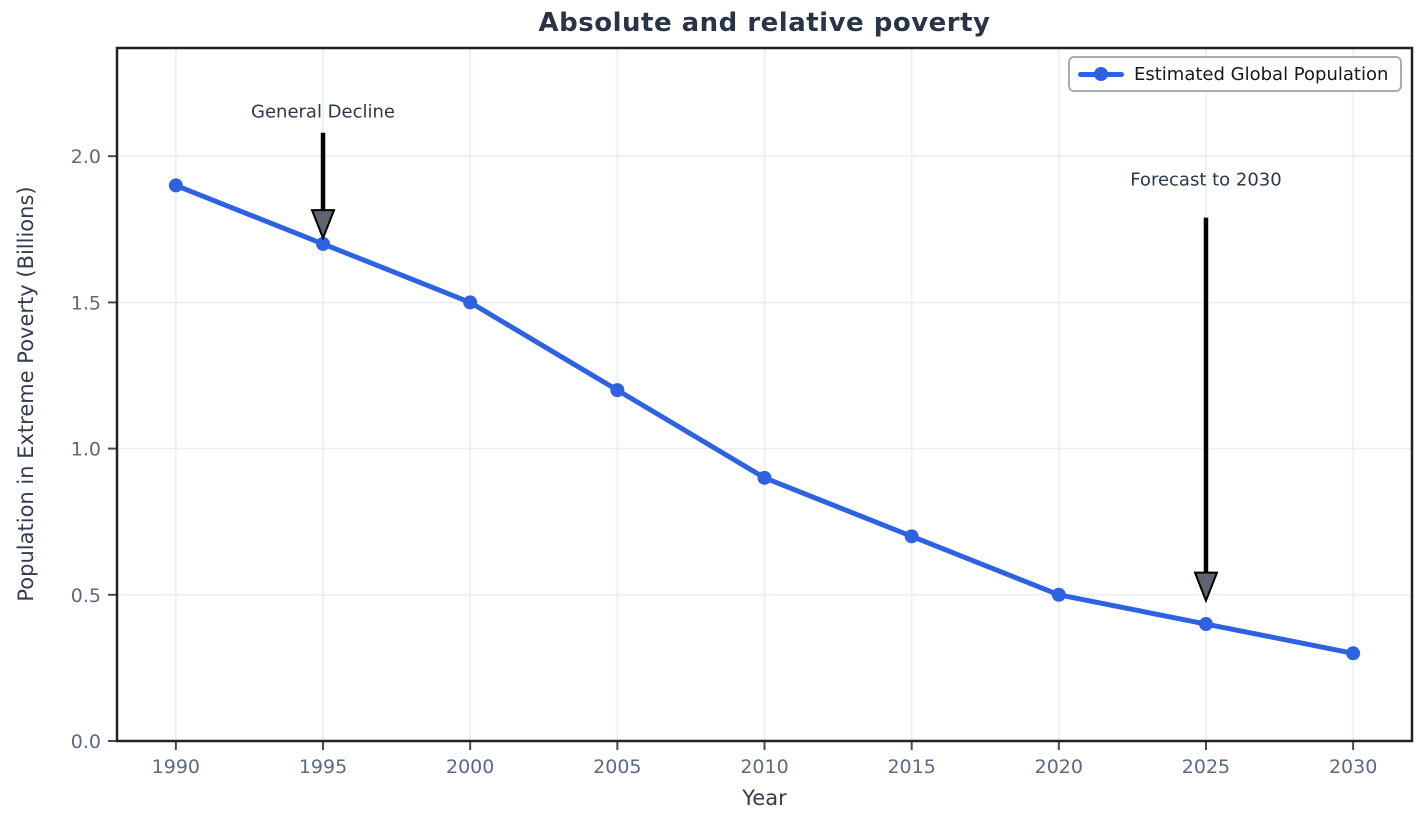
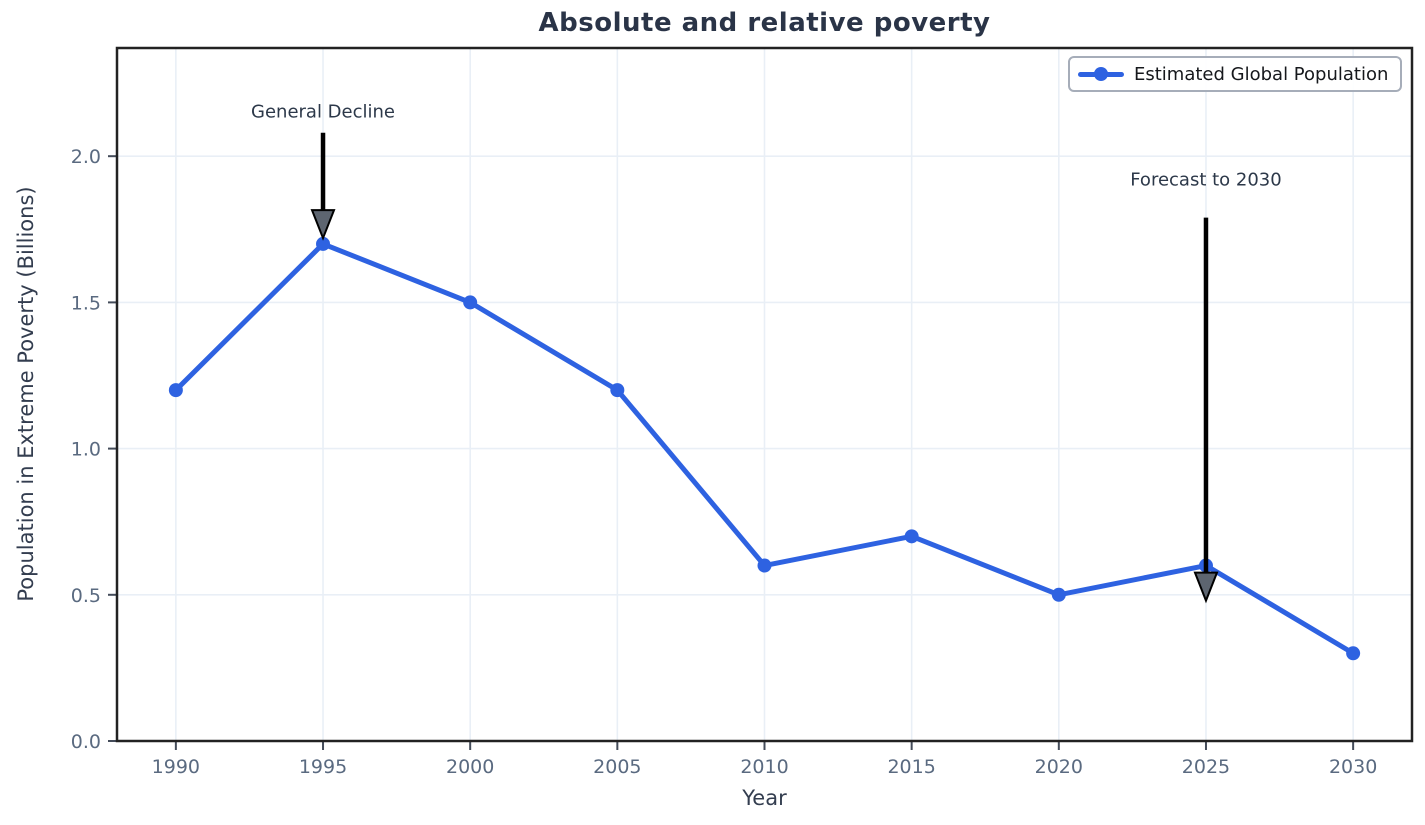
1990: 1.9 -> 1.2
2010: 0.9 -> 0.6
2025: 0.4 -> 0.6
